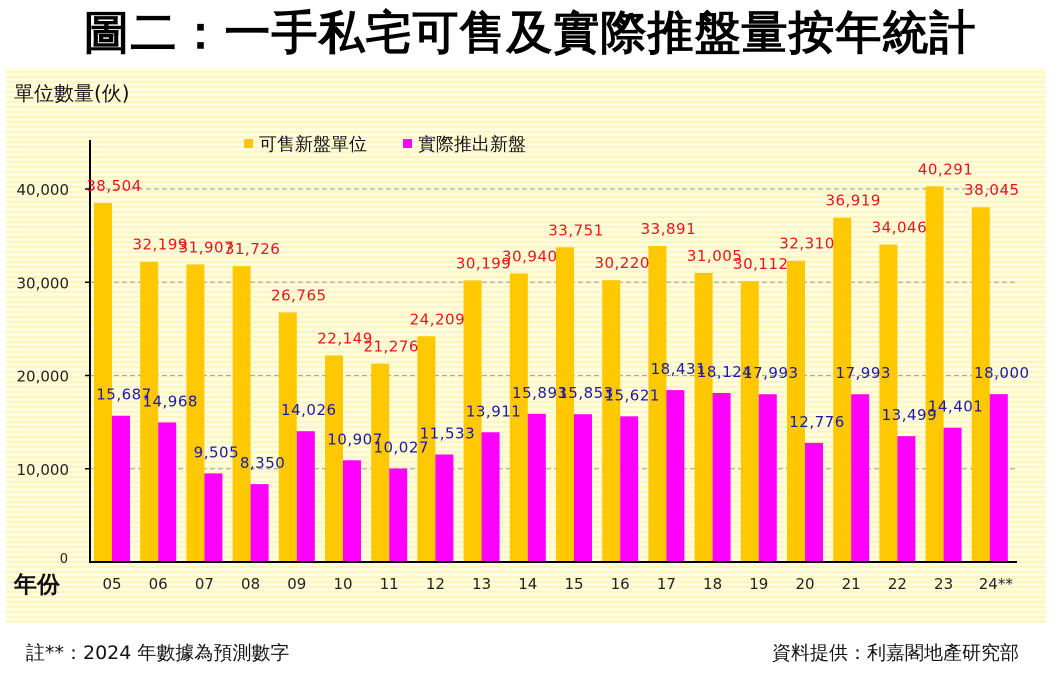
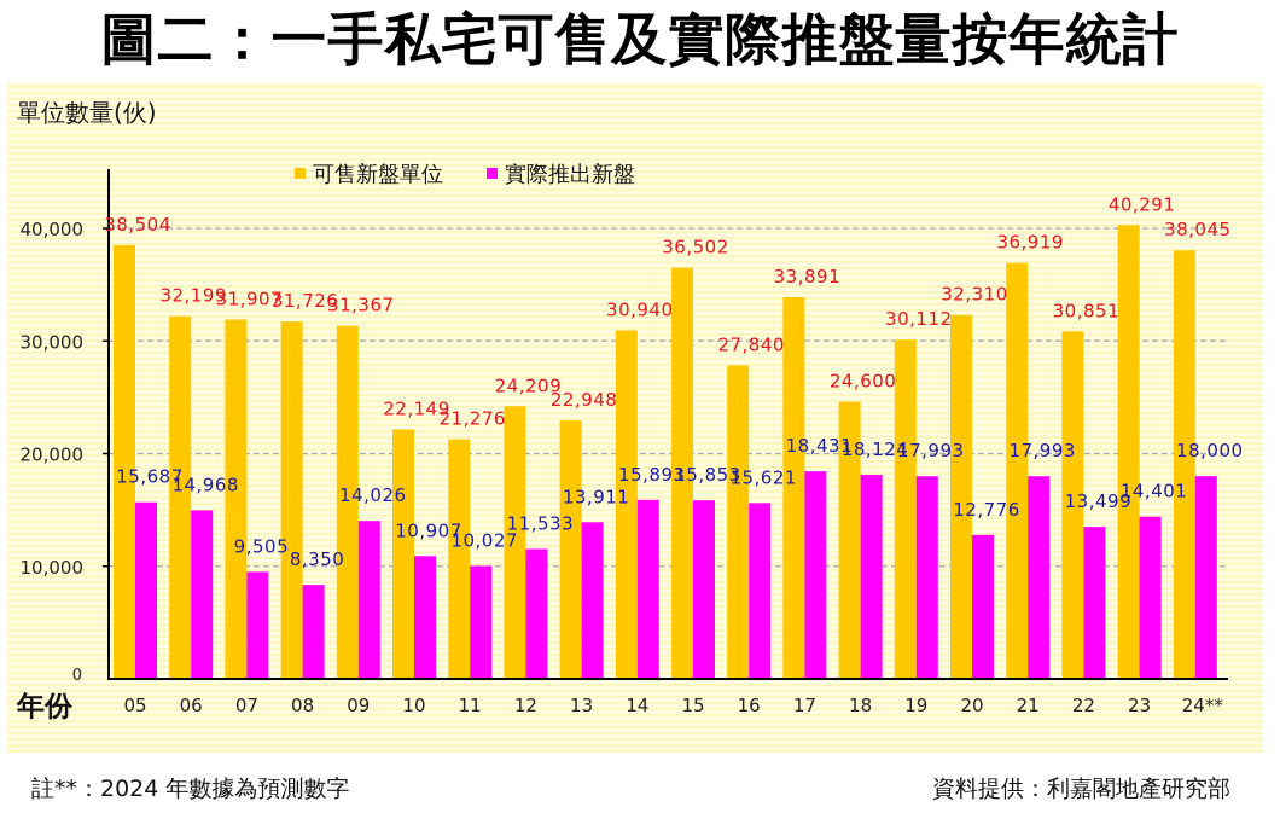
可售新盤單位/09: 26,765 -> 31,367
可售新盤單位/13: 30,199 -> 22,948
可售新盤單位/15: 33,751 -> 36,502
可售新盤單位/16: 30,220 -> 27,840
可售新盤單位/18: 31,005 -> 24,600
可售新盤單位/22: 34,046 -> 30,851
